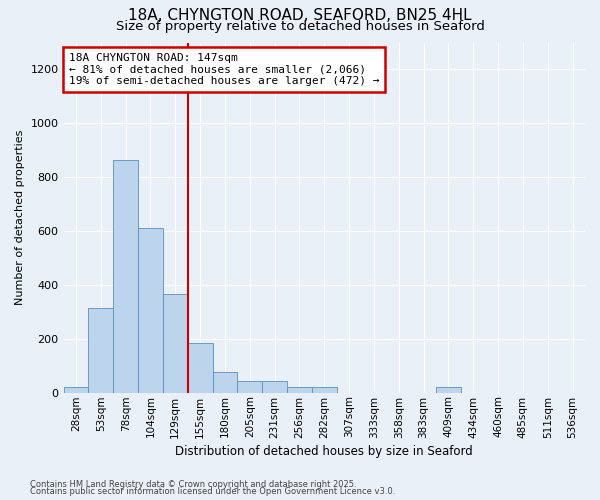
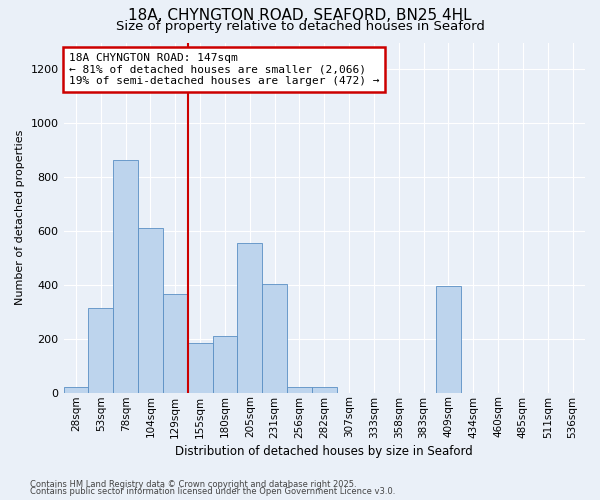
180sqm: 75 -> 210
205sqm: 45 -> 555
231sqm: 45 -> 405
409sqm: 20 -> 395
